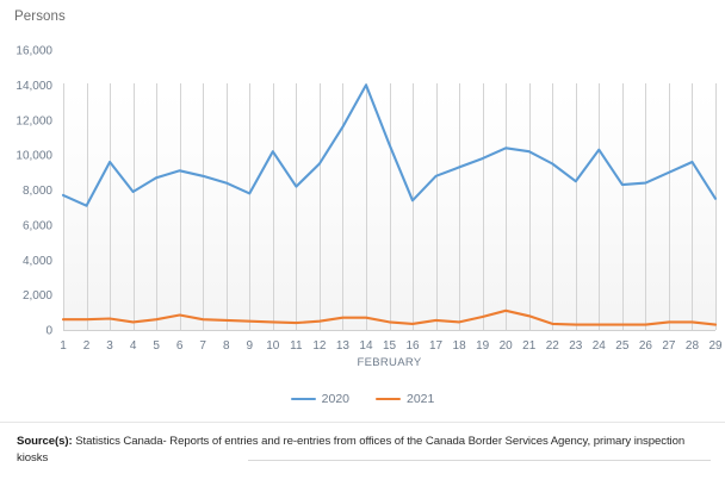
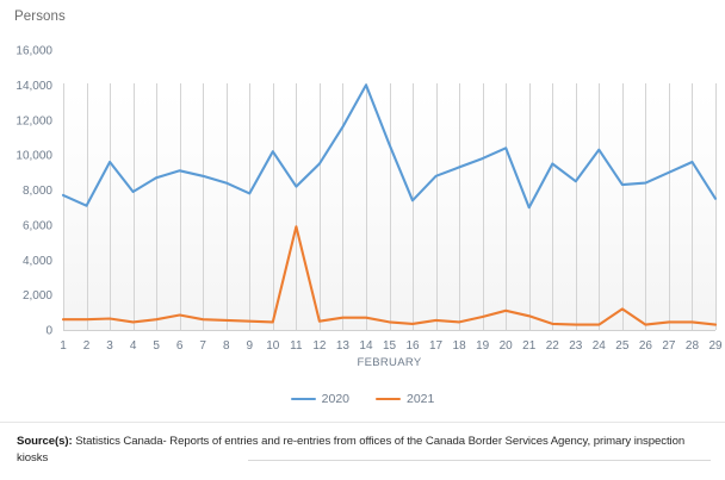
2021/11: 400 -> 5900
2020/21: 10200 -> 7000
2021/25: 300 -> 1200
